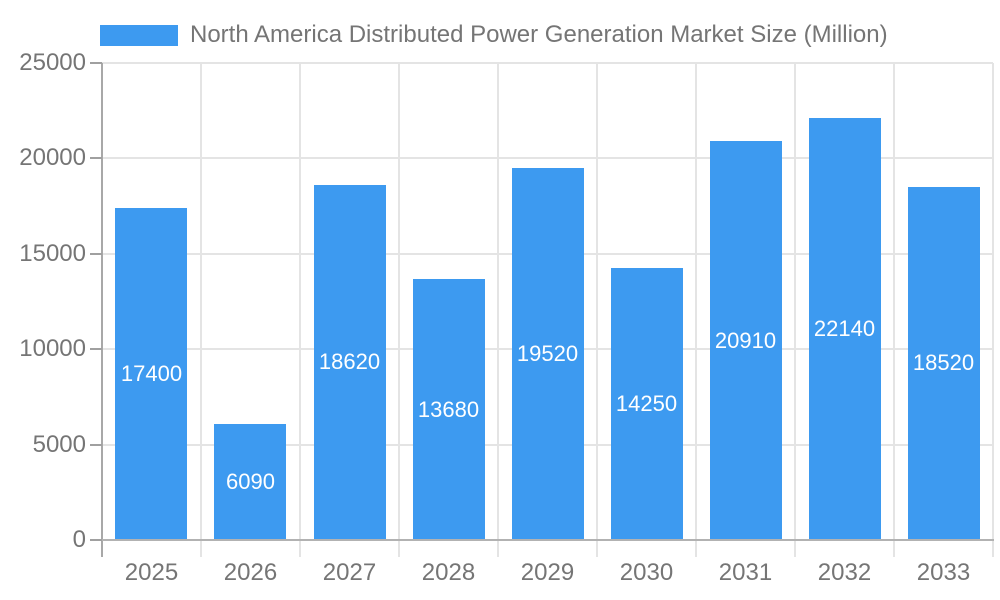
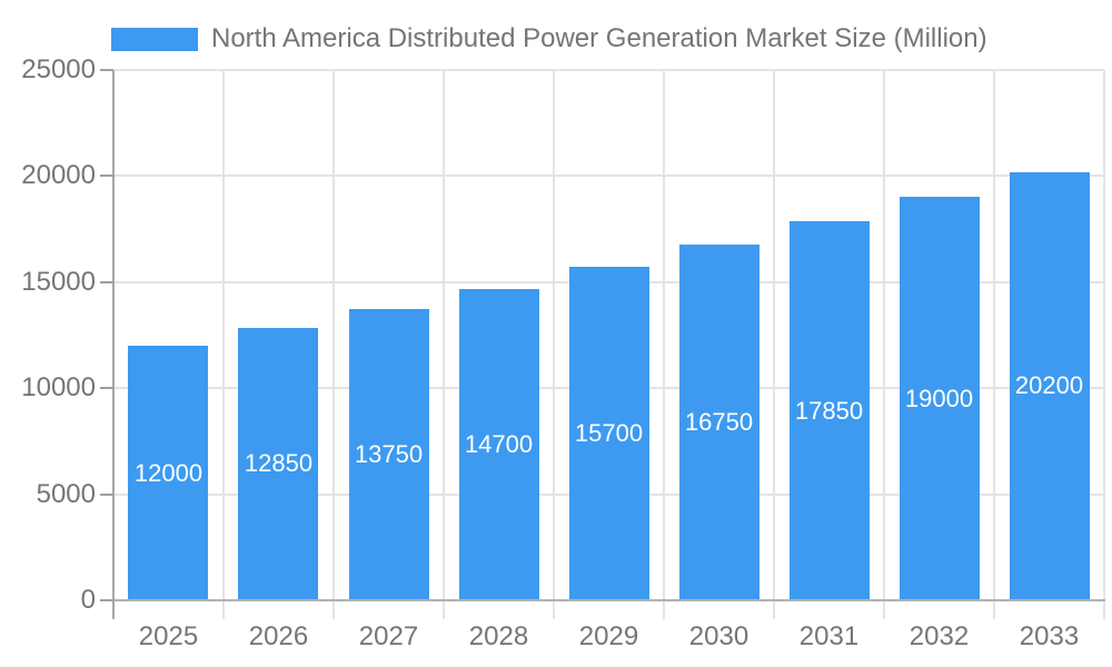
2025: 17400 -> 12000
2026: 6090 -> 12850
2027: 18620 -> 13750
2028: 13680 -> 14700
2029: 19520 -> 15700
2030: 14250 -> 16750
2031: 20910 -> 17850
2032: 22140 -> 19000
2033: 18520 -> 20200
